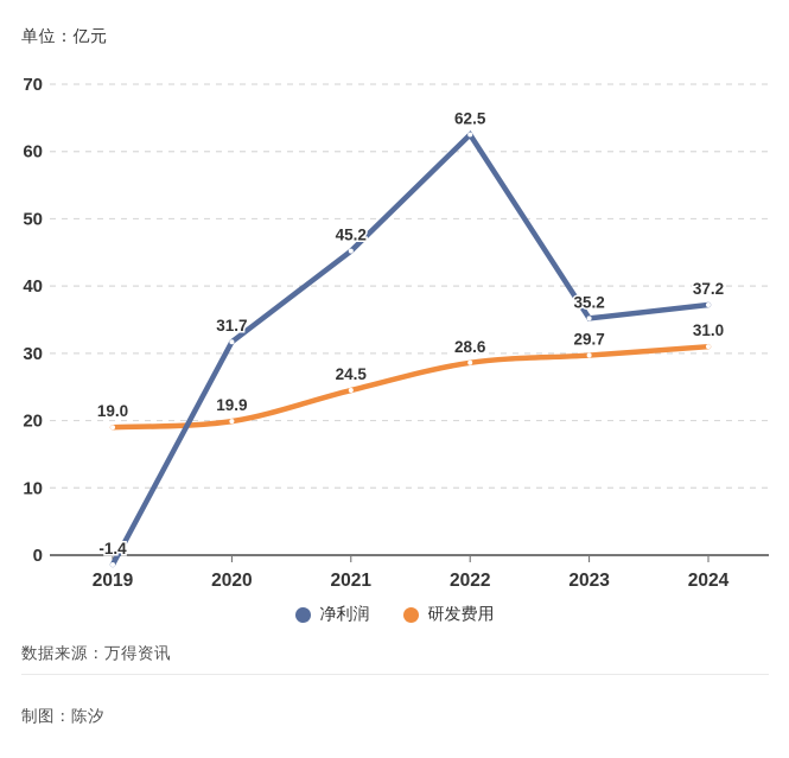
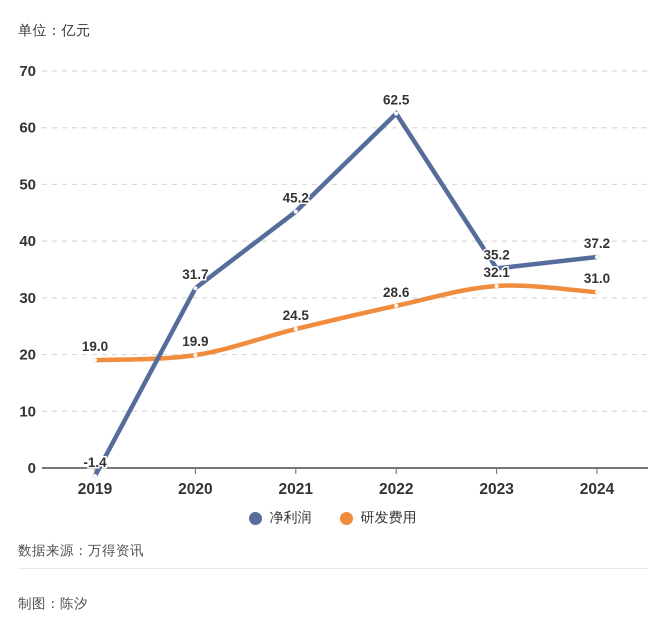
研发费用/2023: 29.7 -> 32.1
